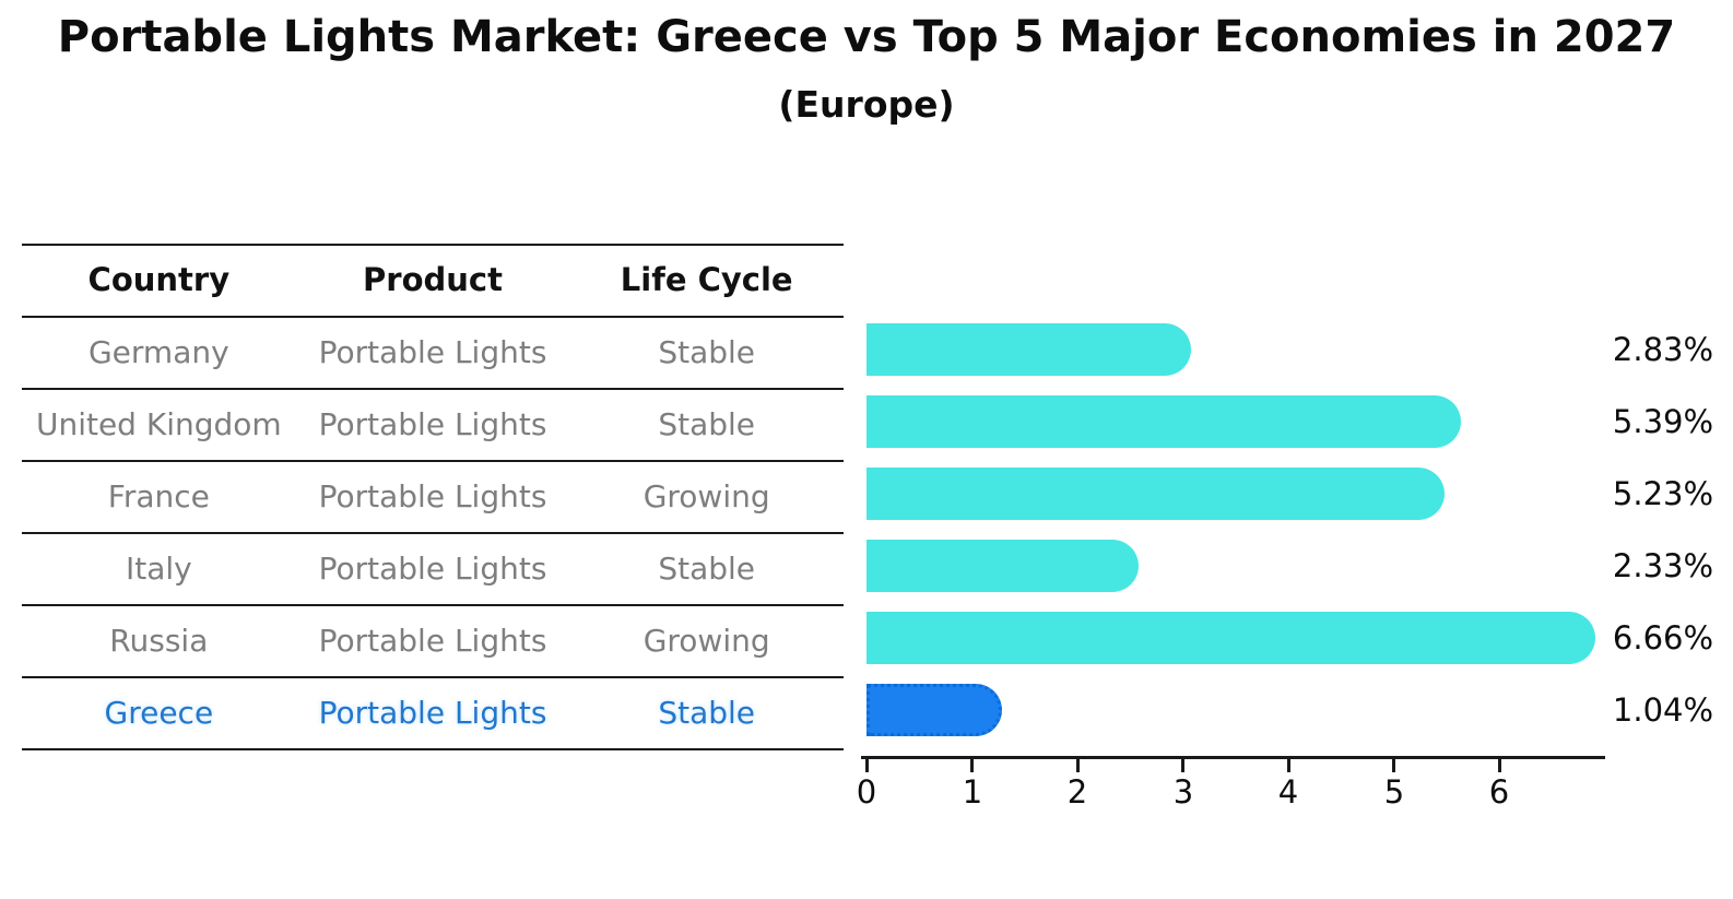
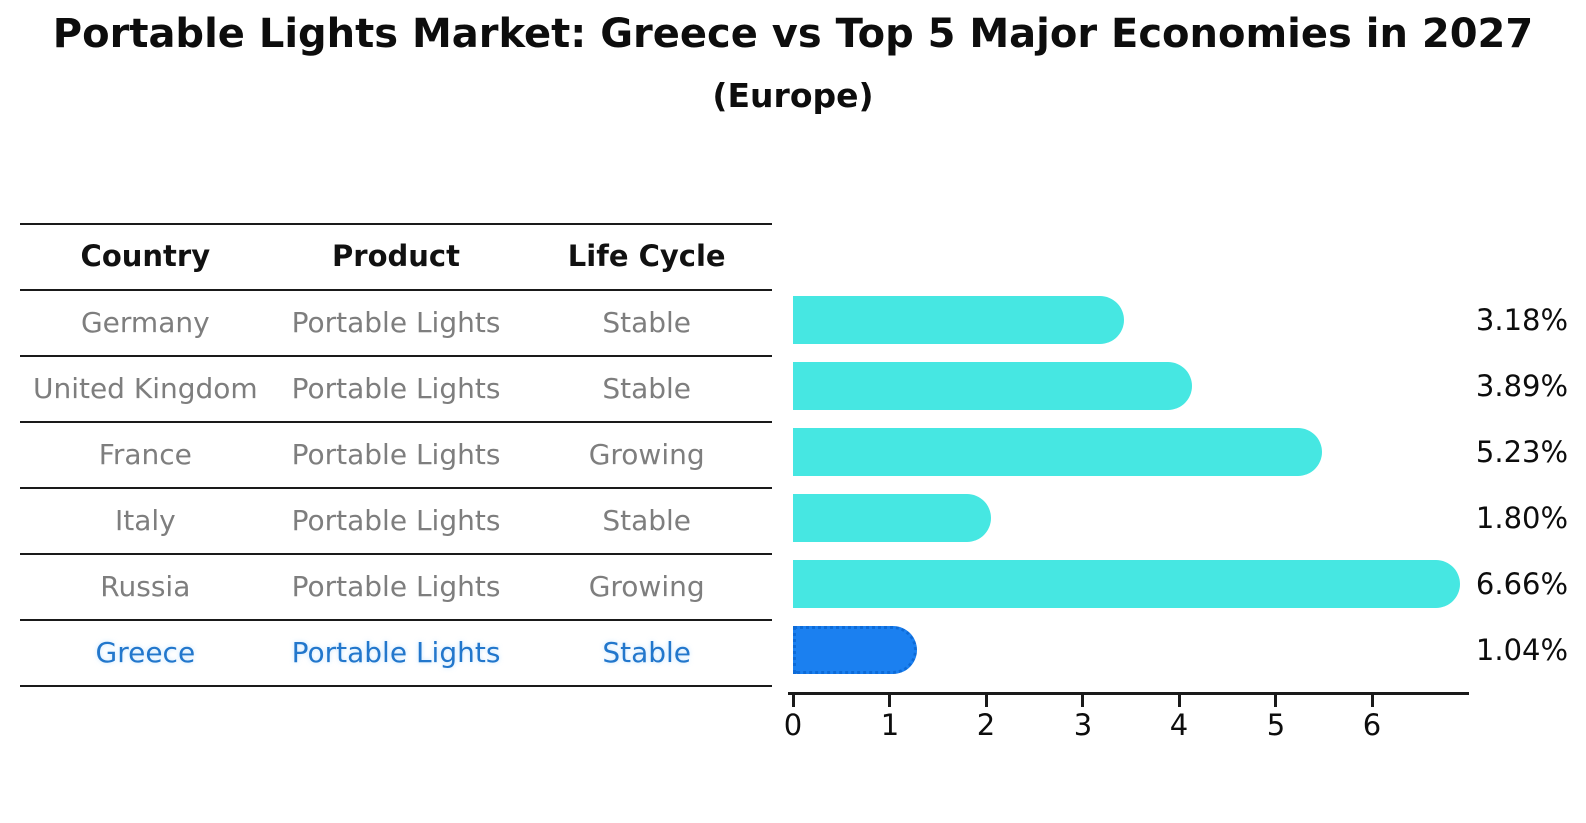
Germany: 2.83% -> 3.18%
United Kingdom: 5.39% -> 3.89%
Italy: 2.33% -> 1.80%
